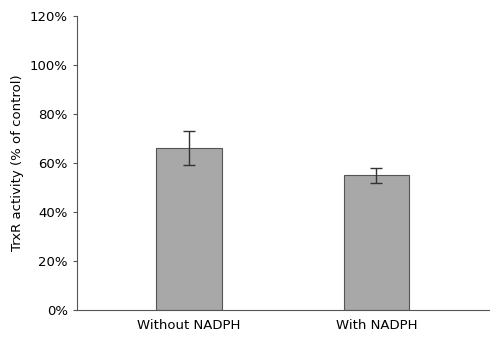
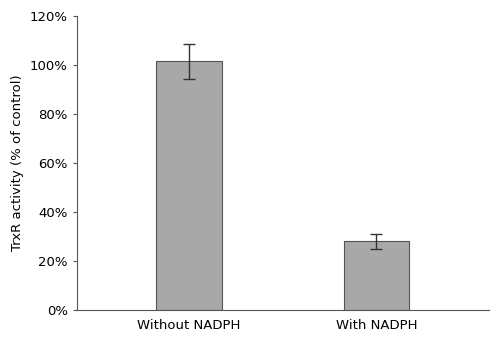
Without NADPH: 66.0% -> 101.5%
With NADPH: 55.0% -> 28.0%
